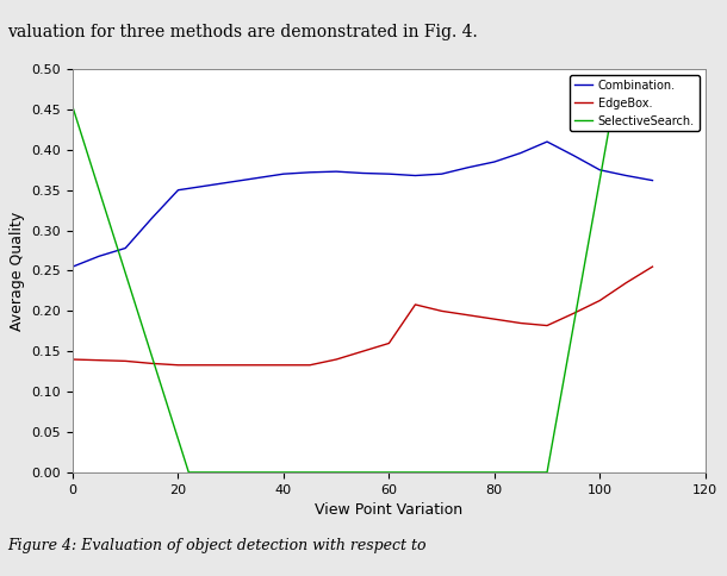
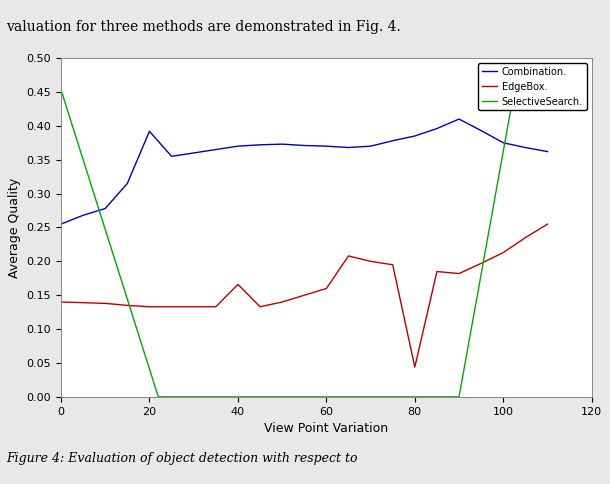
Combination./20: 0.350 -> 0.392
EdgeBox./40: 0.133 -> 0.166
EdgeBox./80: 0.190 -> 0.044
